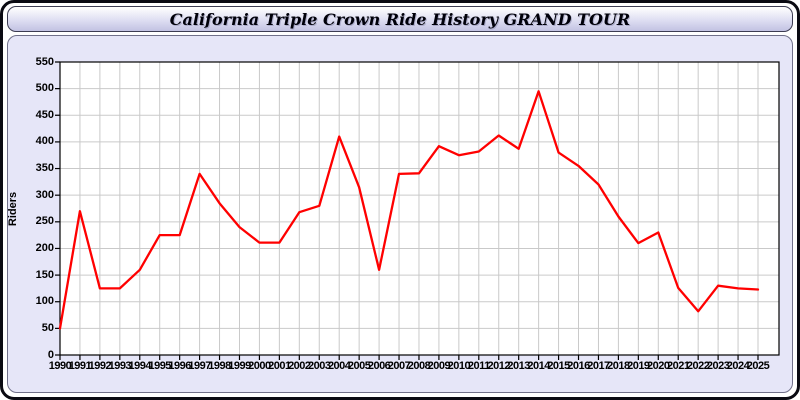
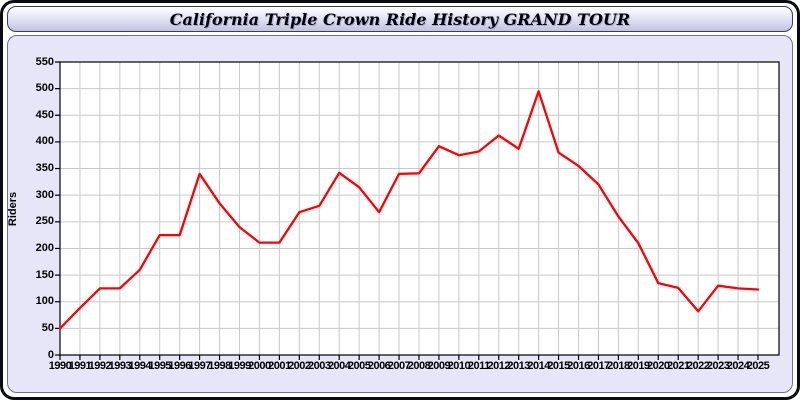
1991: 270 -> 90
2004: 410 -> 340
2006: 160 -> 270
2020: 230 -> 140
